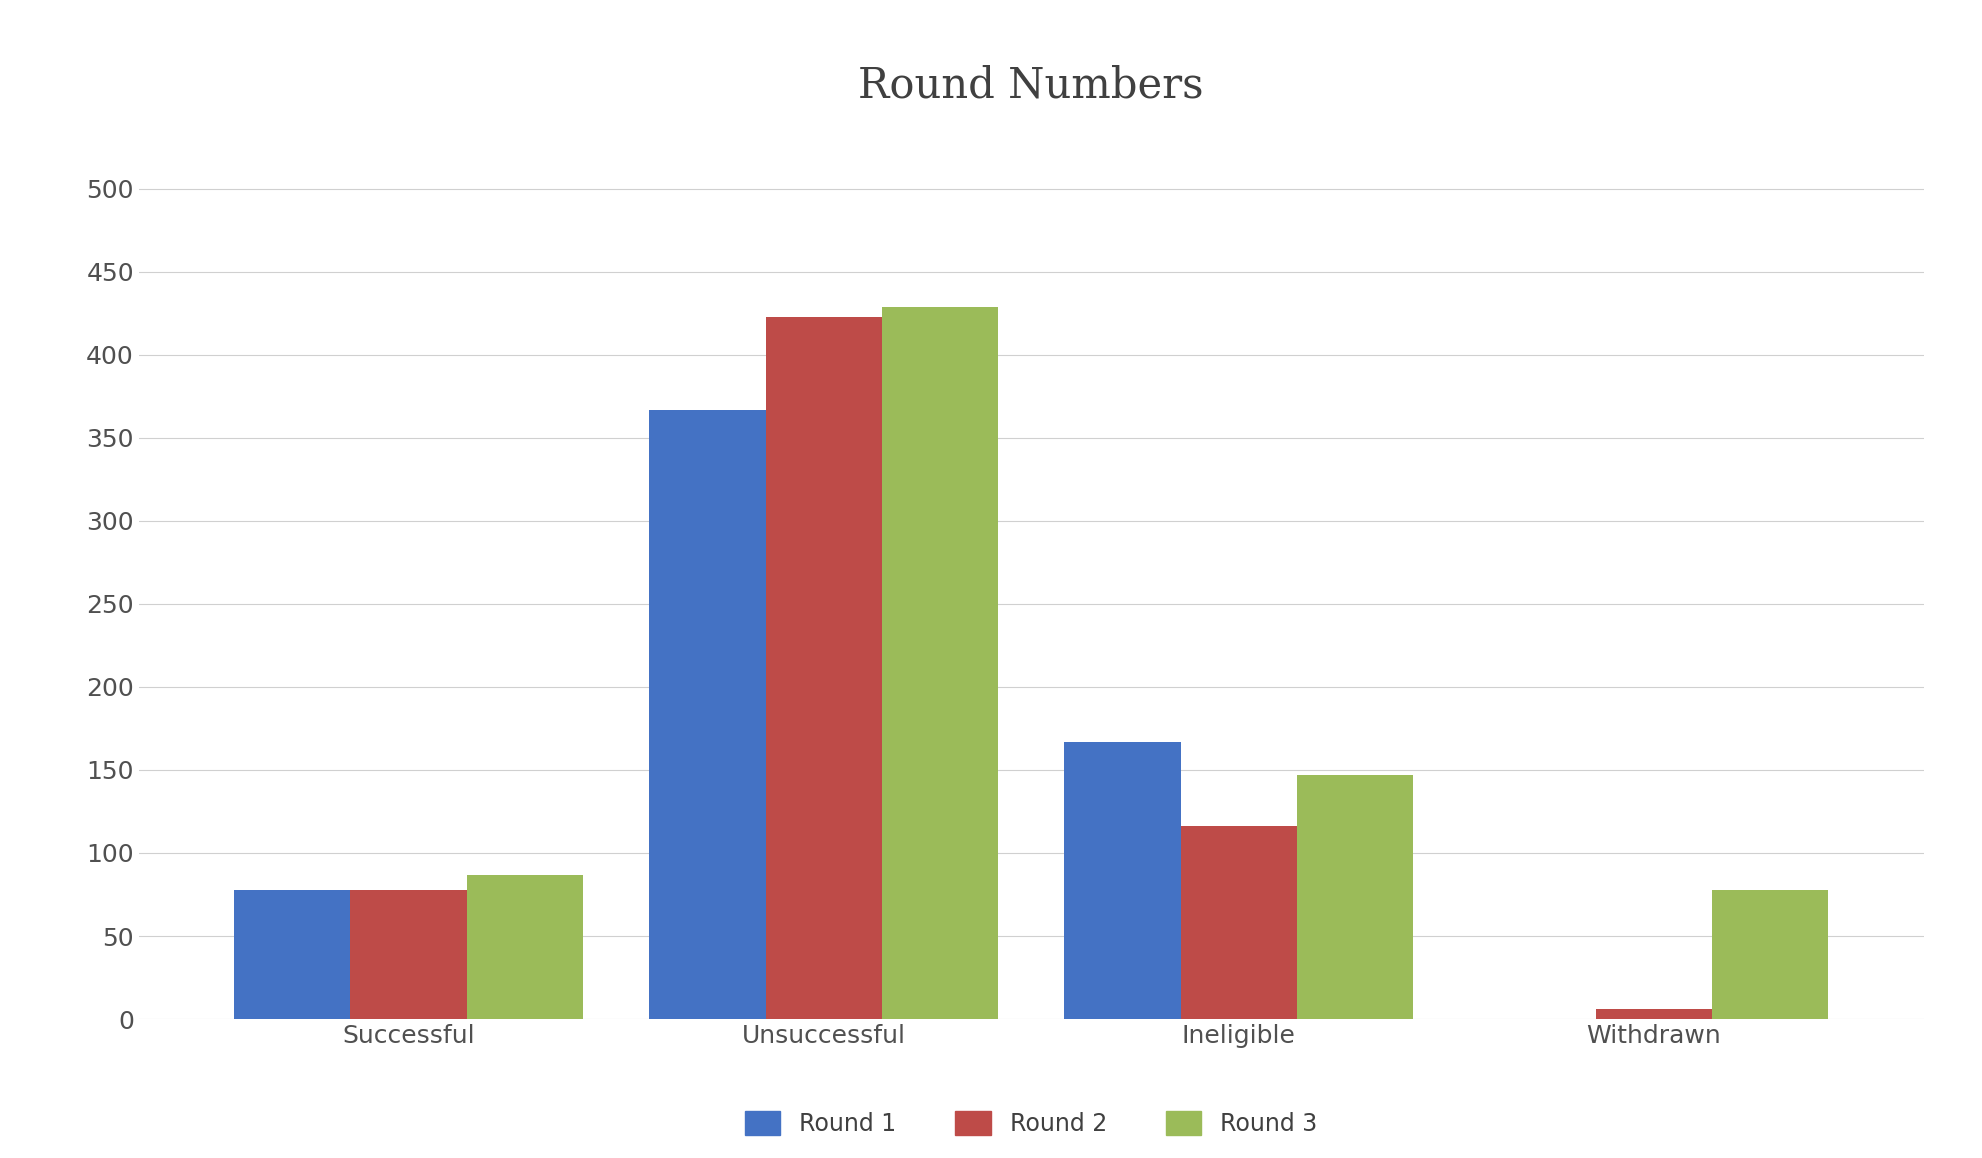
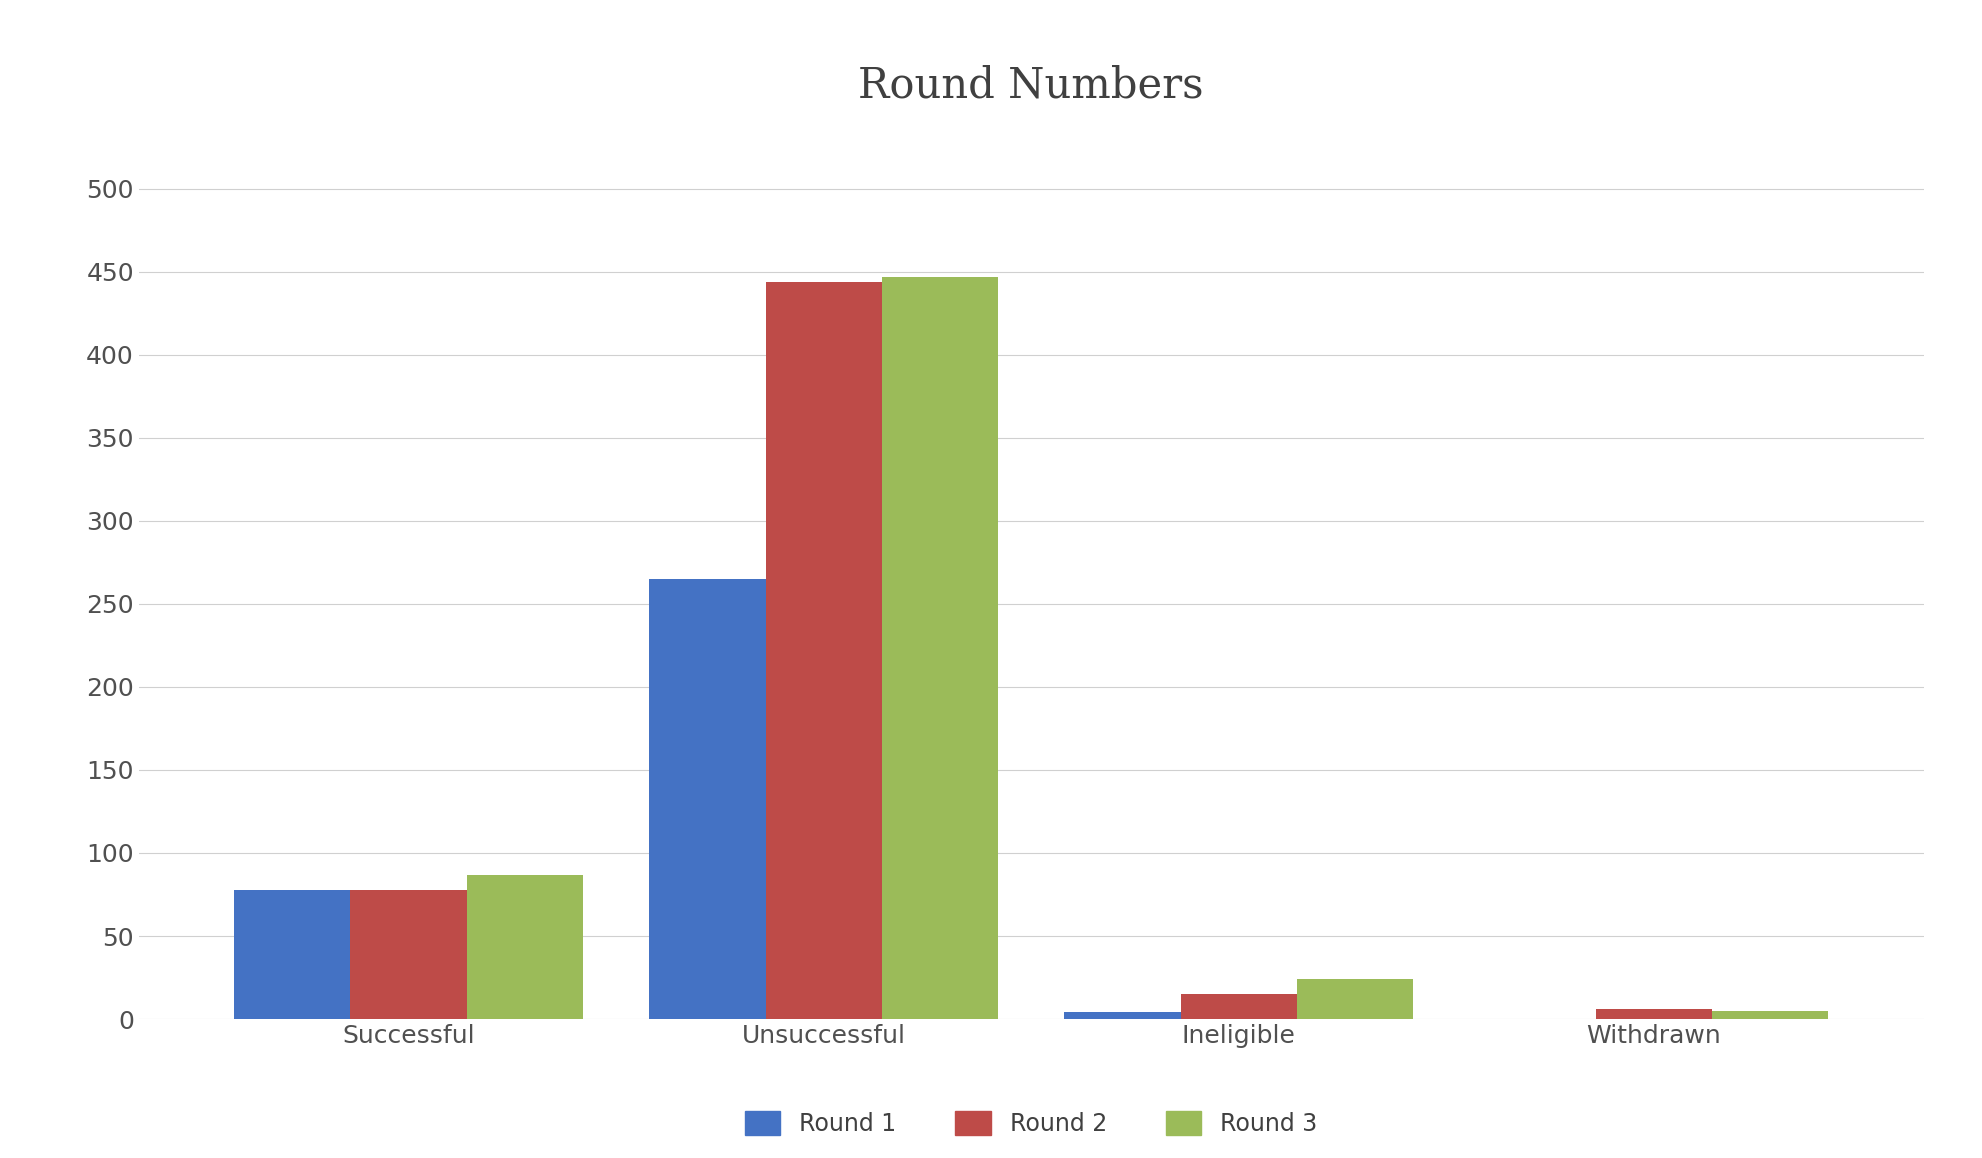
Round 1/Unsuccessful: 367 -> 265
Round 2/Unsuccessful: 423 -> 444
Round 3/Unsuccessful: 429 -> 447
Round 1/Ineligible: 167 -> 4
Round 2/Ineligible: 116 -> 15
Round 3/Ineligible: 147 -> 24
Round 3/Withdrawn: 78 -> 5
